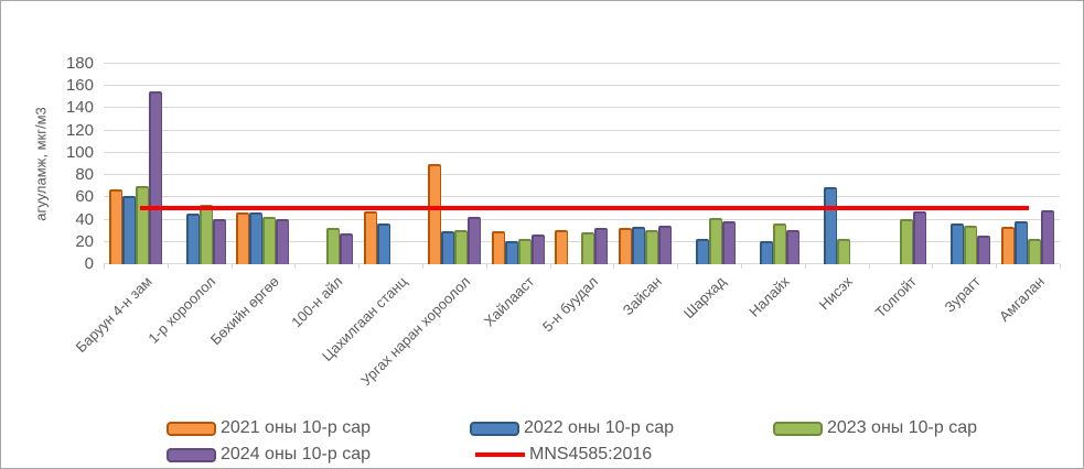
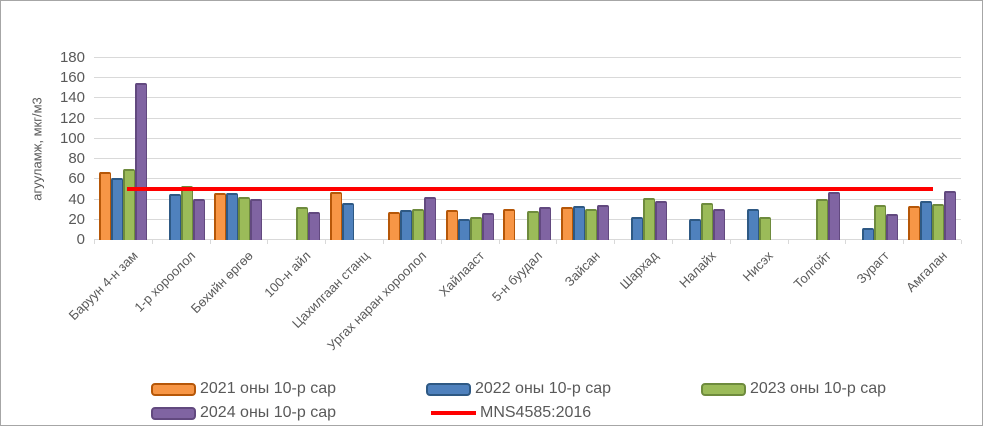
2021 оны 10-р сар/Ургах наран хороолол: 90 -> 28
2022 оны 10-р сар/Нисэх: 69 -> 31
2022 оны 10-р сар/Зурагт: 37 -> 12
2023 оны 10-р сар/Амгалан: 23 -> 36
